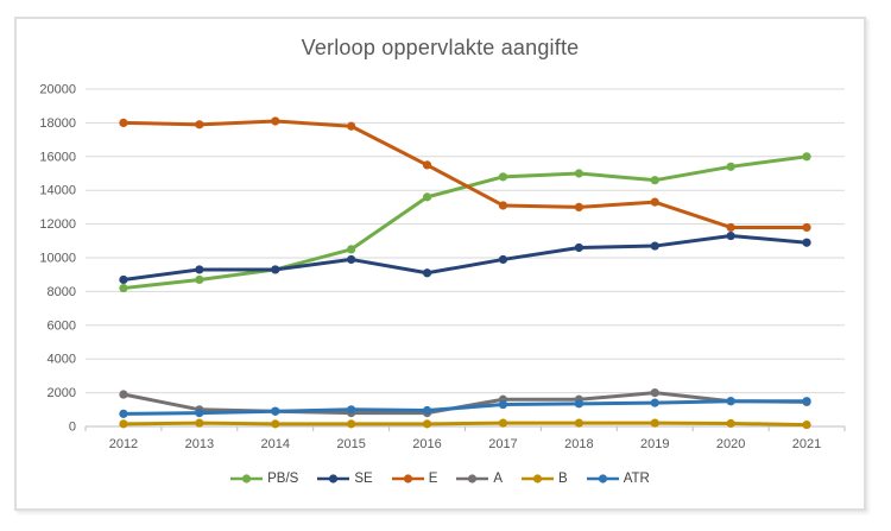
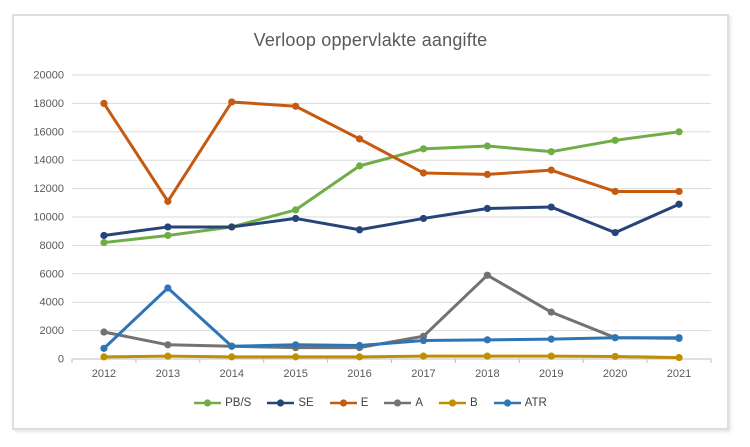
E/2013: 17900 -> 11100
ATR/2013: 800 -> 5000
A/2018: 1600 -> 5900
A/2019: 2000 -> 3300
SE/2020: 11300 -> 8900
